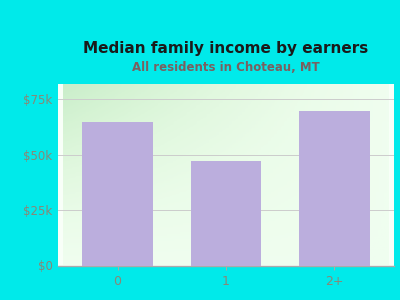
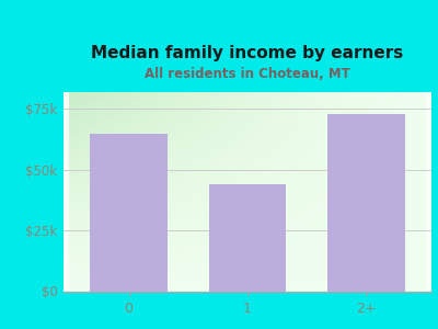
1: $47k -> $44k
2+: $70k -> $73k
